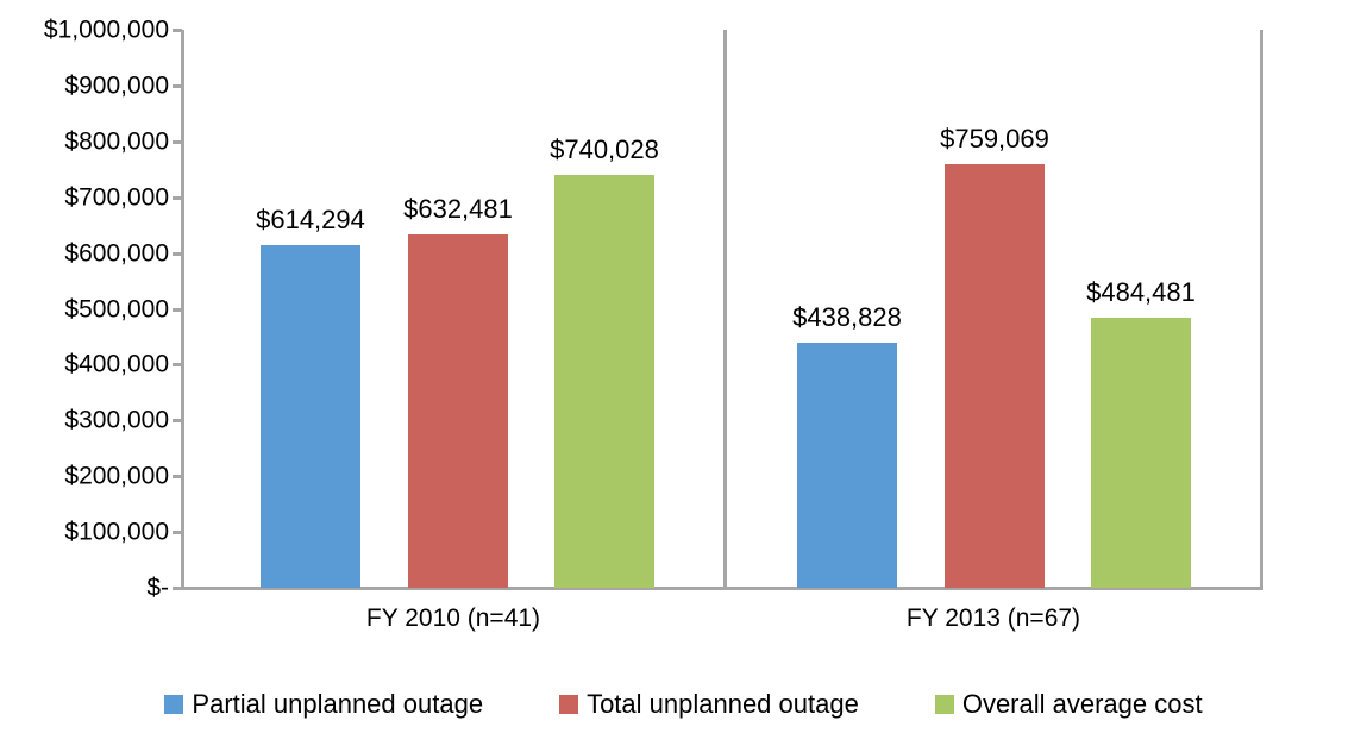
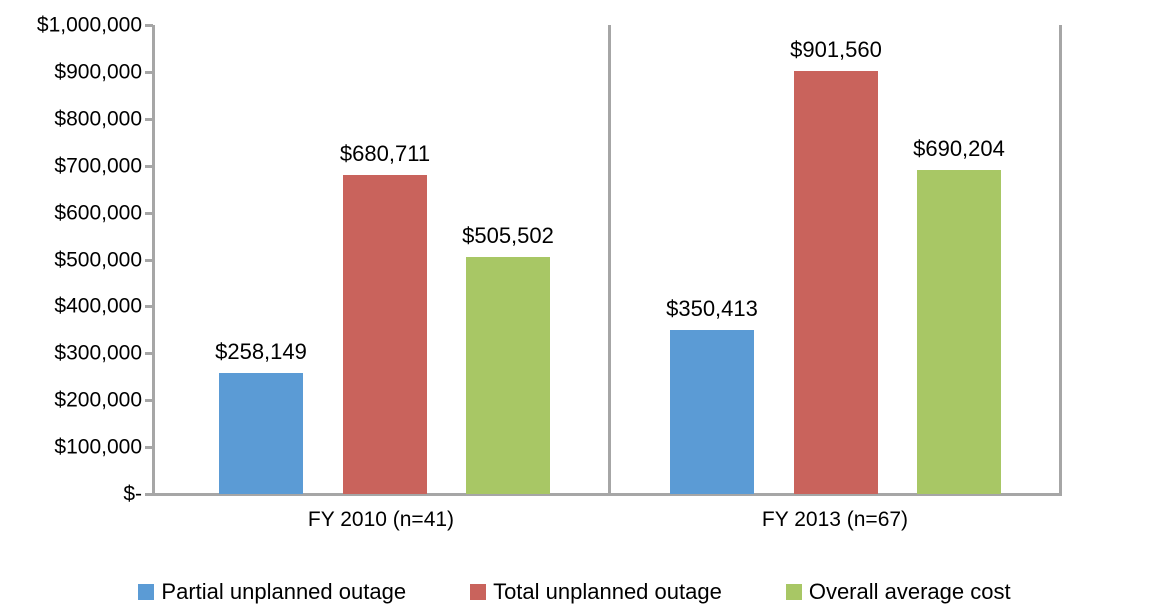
Partial unplanned outage/FY 2010 (n=41): $614,294 -> $258,149
Total unplanned outage/FY 2010 (n=41): $632,481 -> $680,711
Overall average cost/FY 2010 (n=41): $740,028 -> $505,502
Partial unplanned outage/FY 2013 (n=67): $438,828 -> $350,413
Total unplanned outage/FY 2013 (n=67): $759,069 -> $901,560
Overall average cost/FY 2013 (n=67): $484,481 -> $690,204
